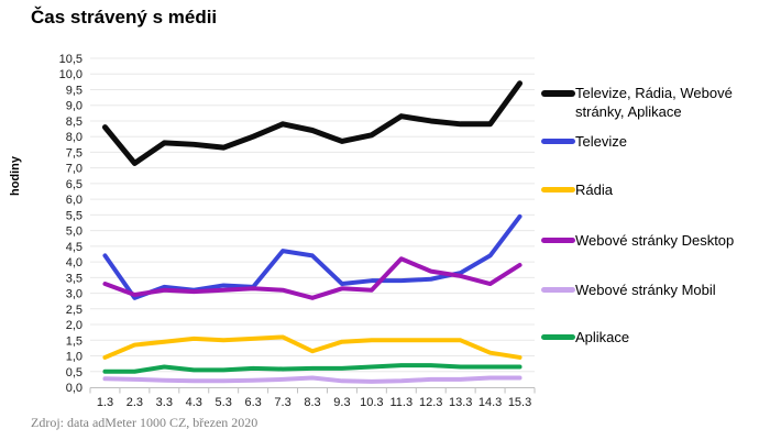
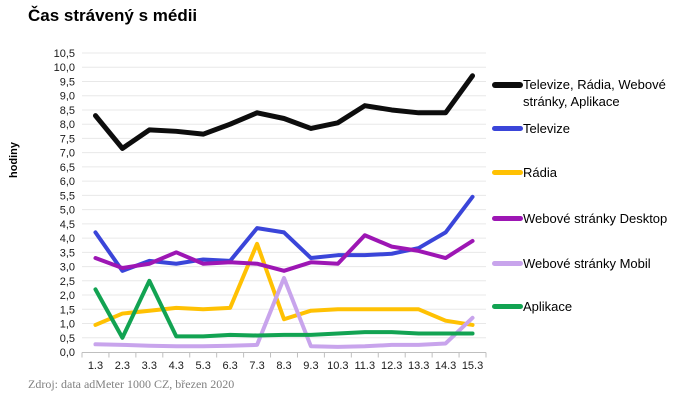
Aplikace/1.3: 0,5 -> 2,2
Aplikace/3.3: 0,7 -> 2,5
Webové stránky Desktop/4.3: 3,0 -> 3,5
Rádia/7.3: 1,6 -> 3,8
Webové stránky Mobil/8.3: 0,3 -> 2,6
Webové stránky Mobil/15.3: 0,3 -> 1,2
